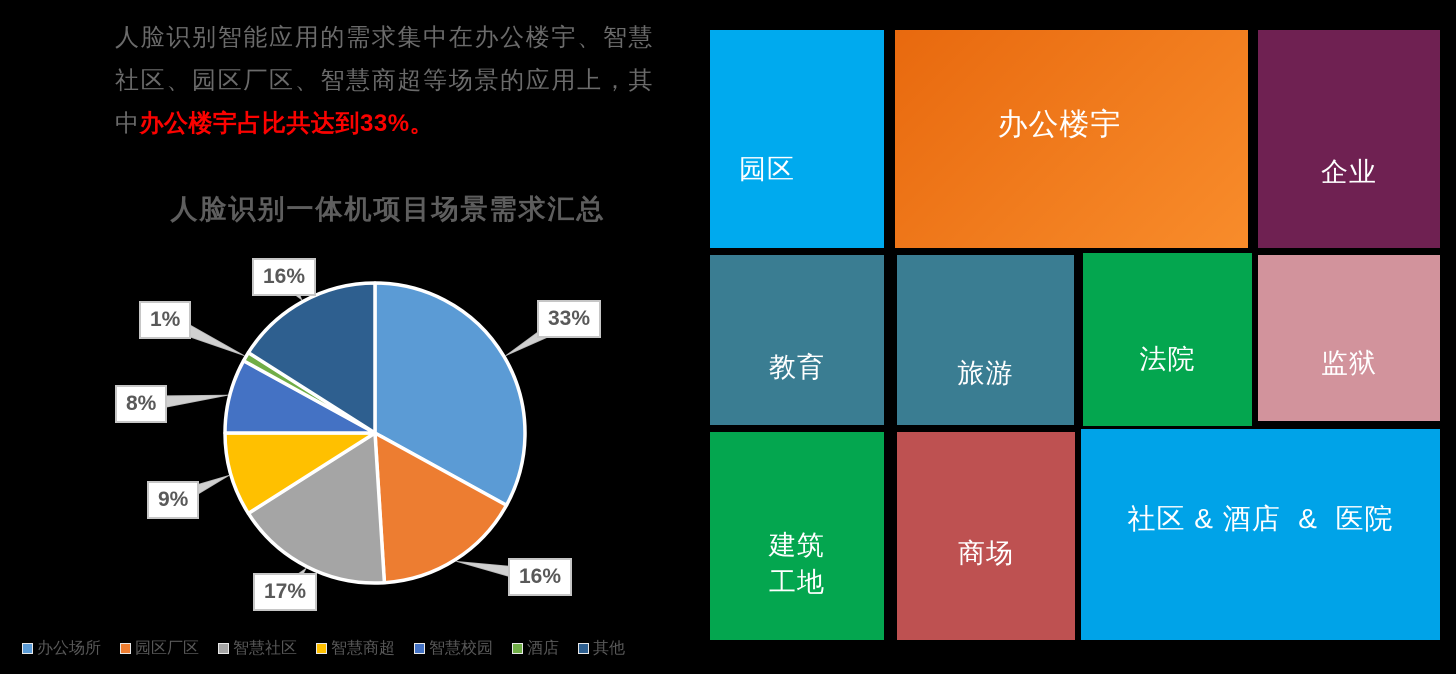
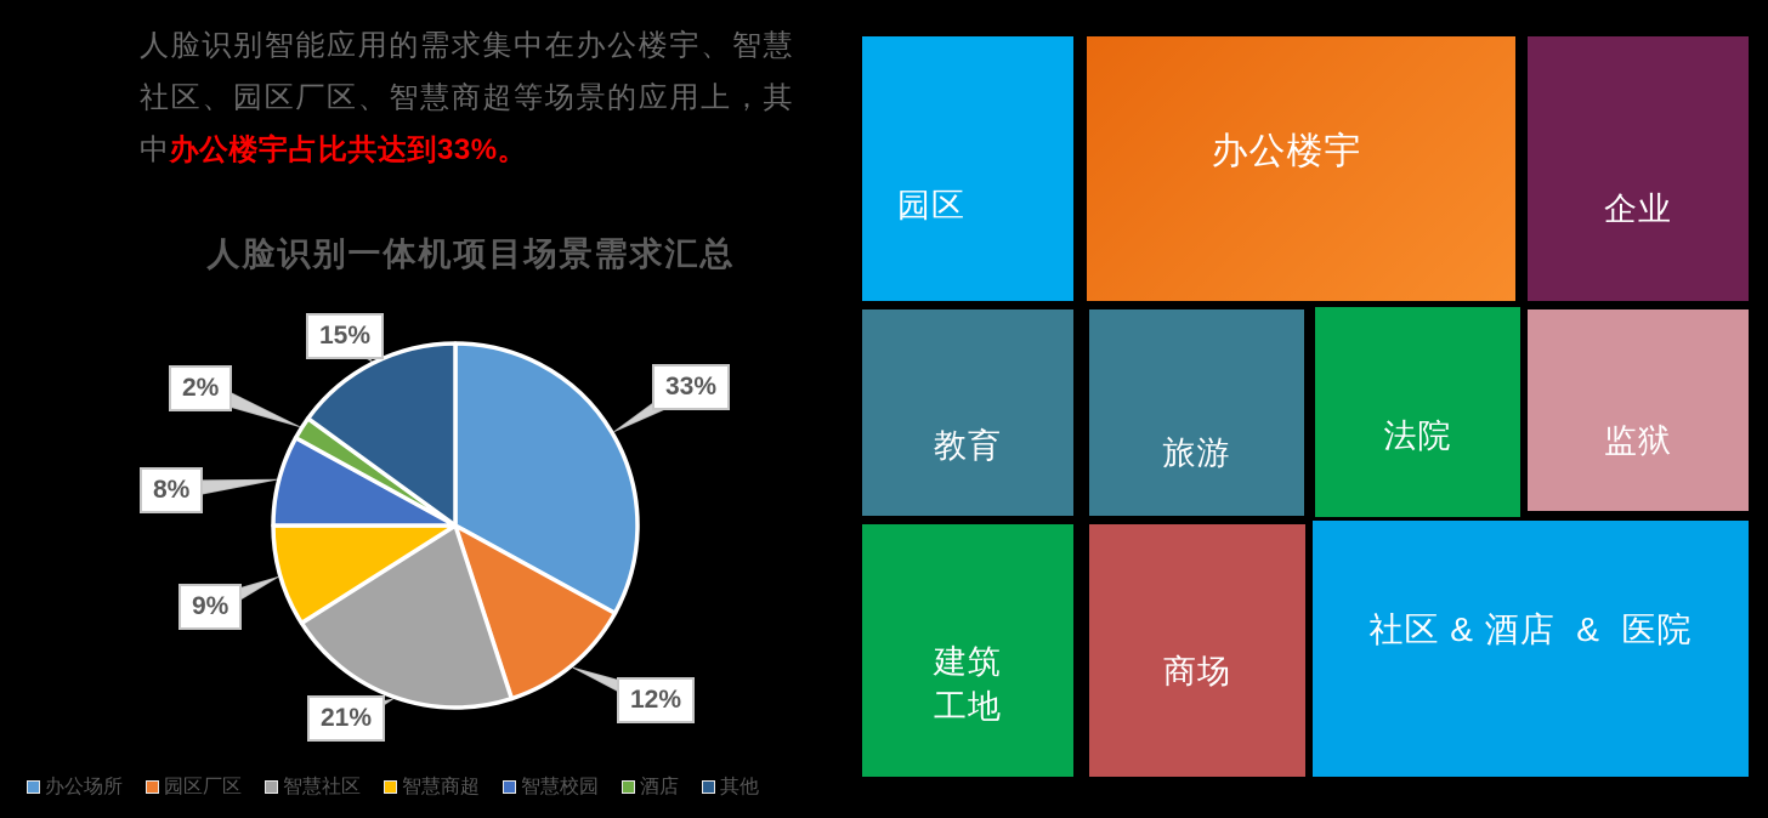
园区厂区: 16% -> 12%
智慧社区: 17% -> 21%
酒店: 1% -> 2%
其他: 16% -> 15%
